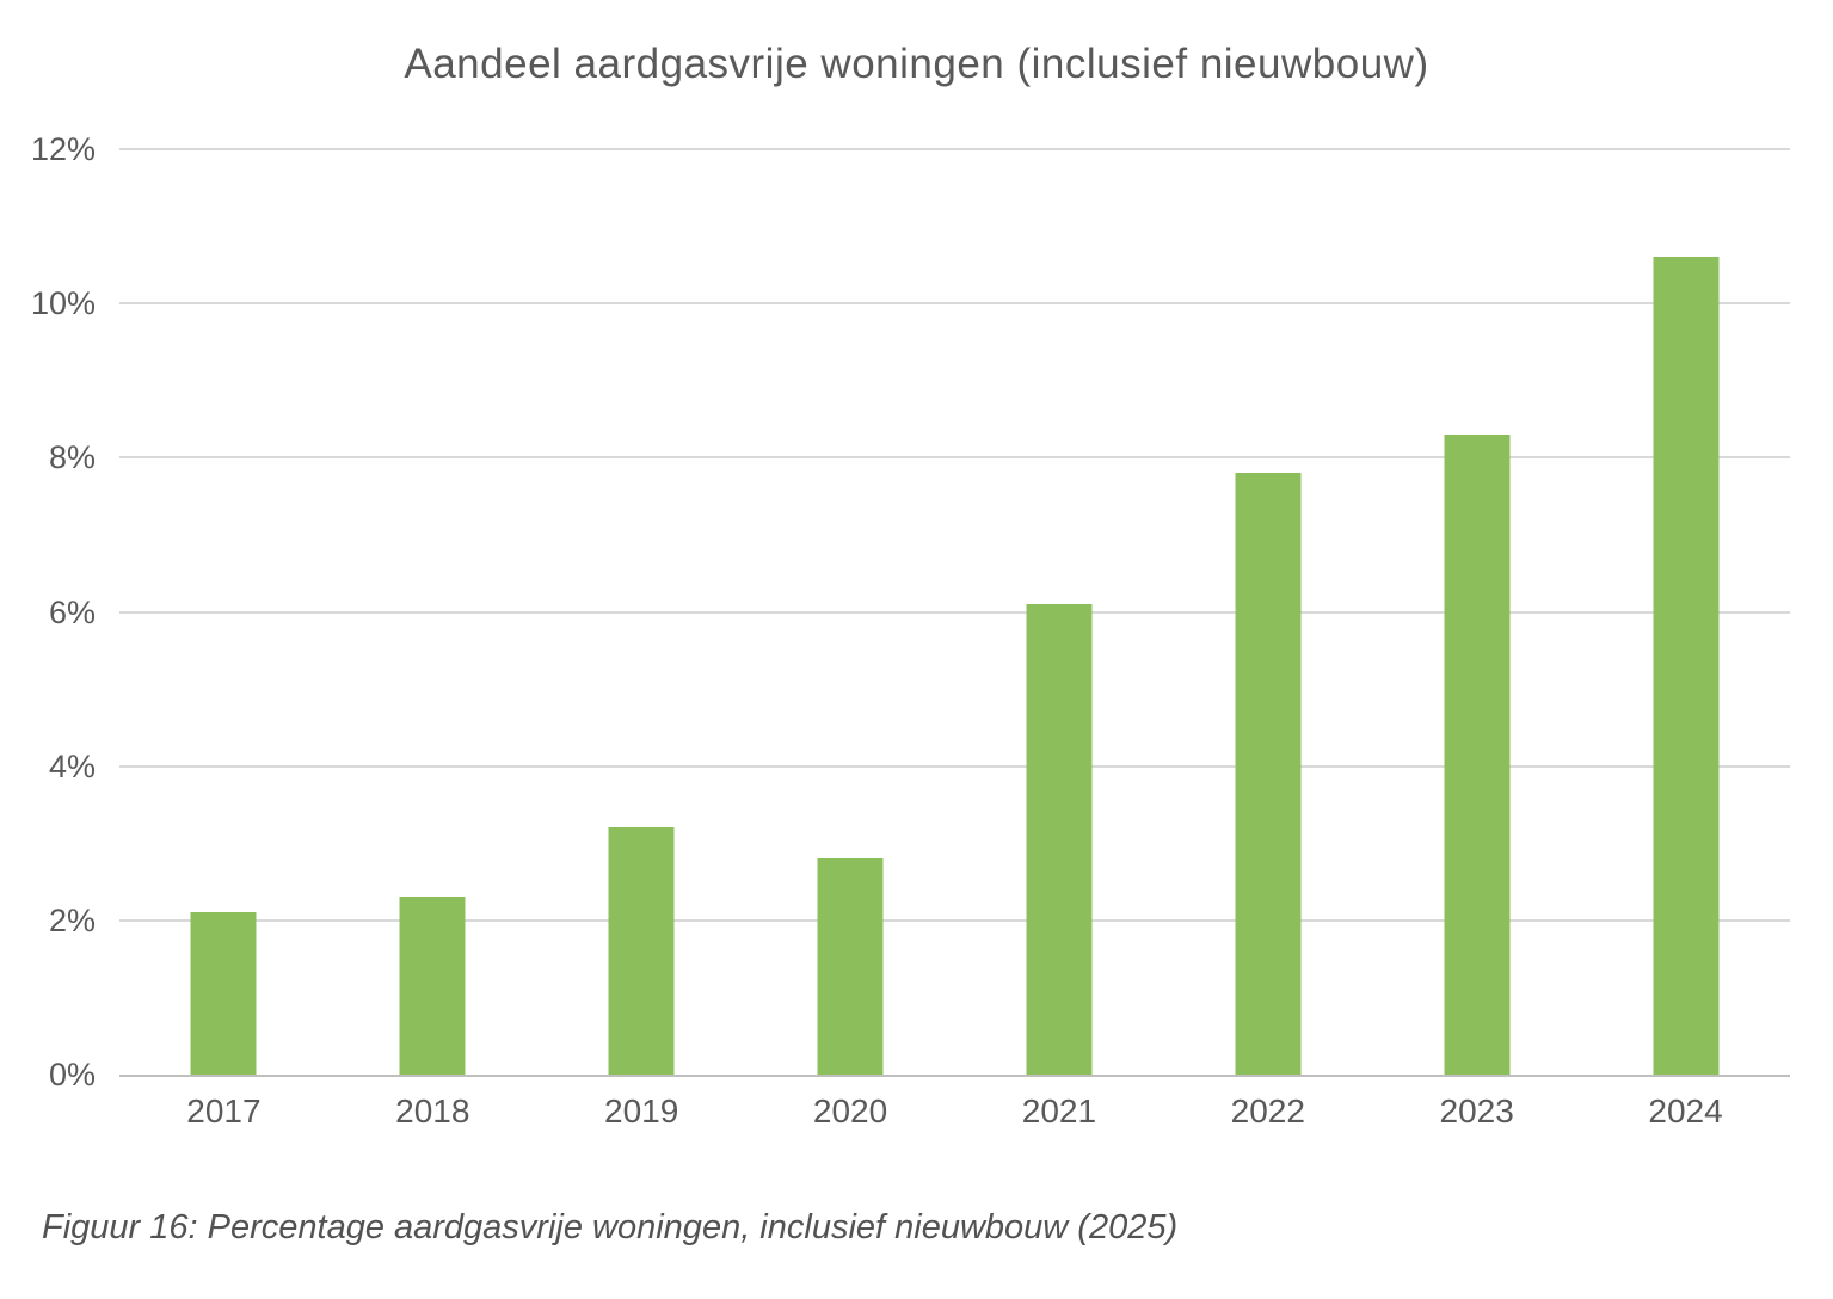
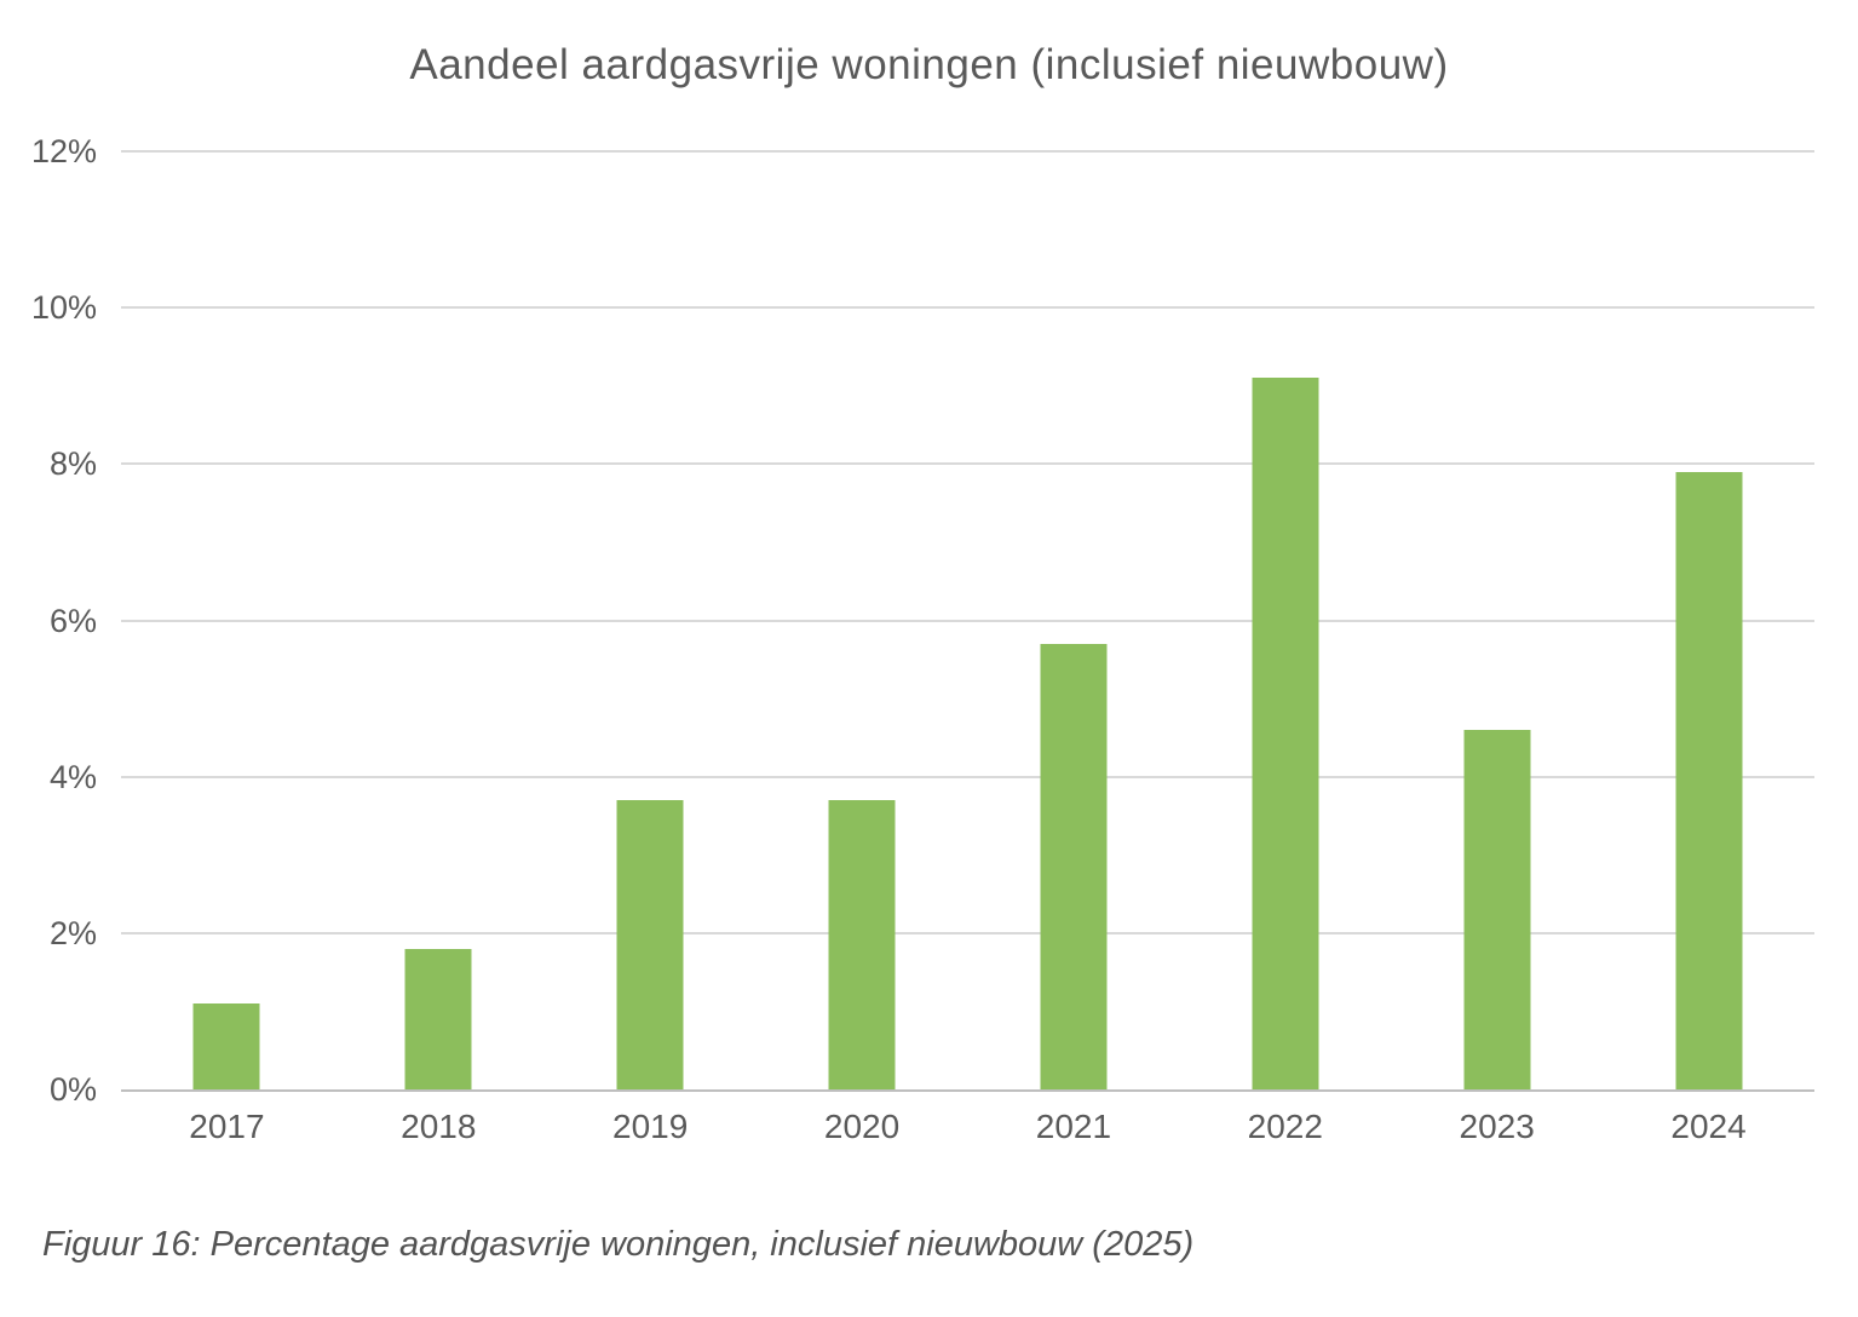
2017: 2.1% -> 1.1%
2018: 2.3% -> 1.8%
2019: 3.2% -> 3.7%
2020: 2.8% -> 3.7%
2021: 6.1% -> 5.7%
2022: 7.8% -> 9.1%
2023: 8.3% -> 4.6%
2024: 10.6% -> 7.9%
